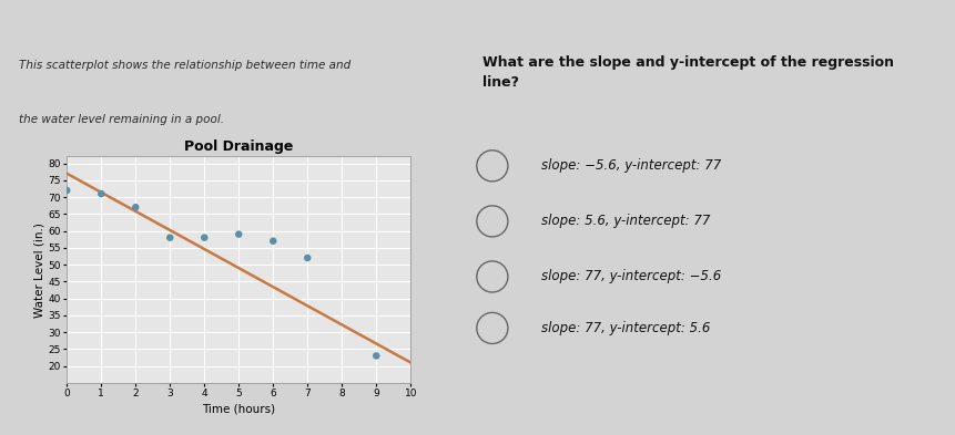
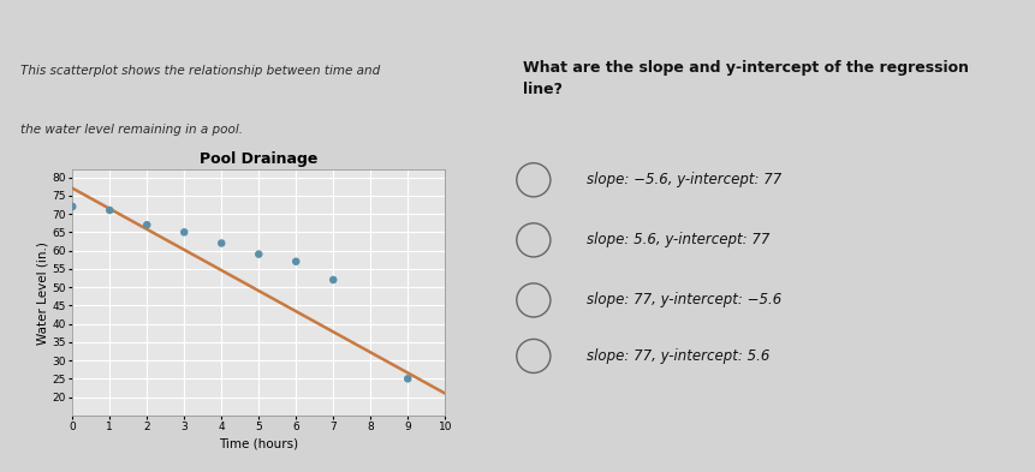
3: 58 -> 65
4: 58 -> 62
9: 23 -> 25
